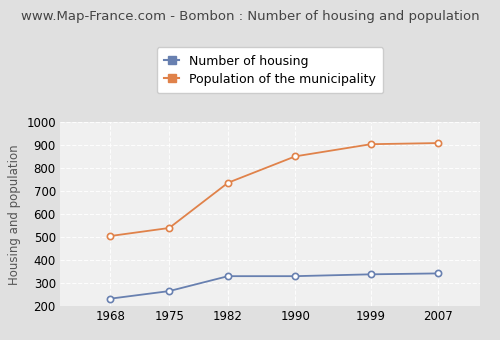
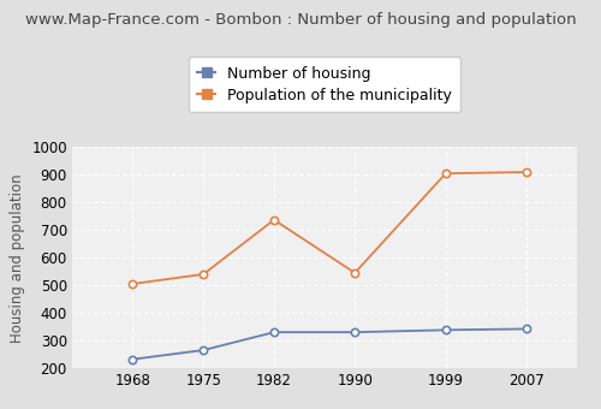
Population of the municipality/1990: 852 -> 545
